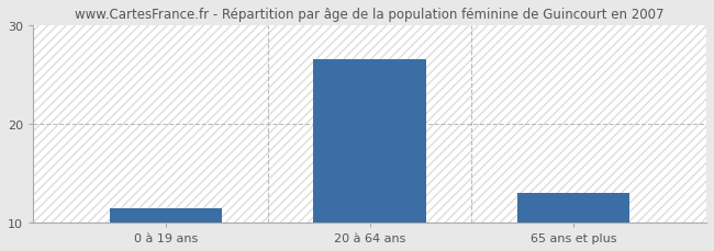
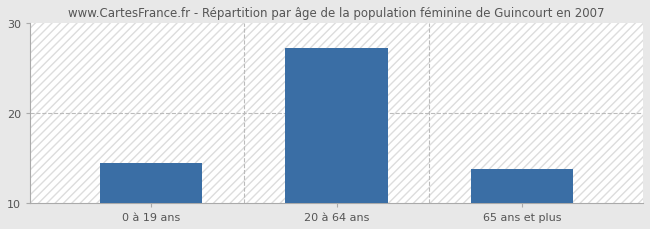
0 à 19 ans: 11.5 -> 14.4
20 à 64 ans: 26.5 -> 27.2
65 ans et plus: 13.0 -> 13.8
